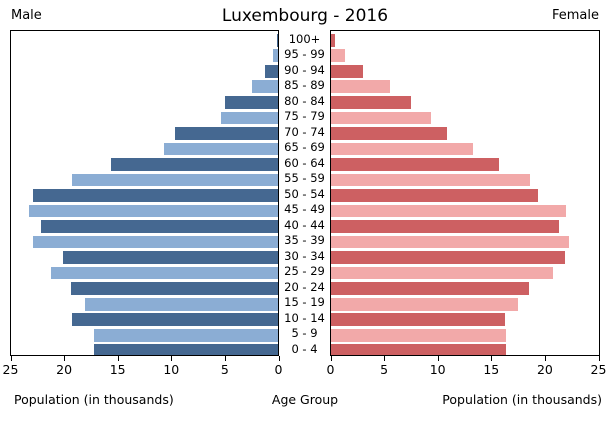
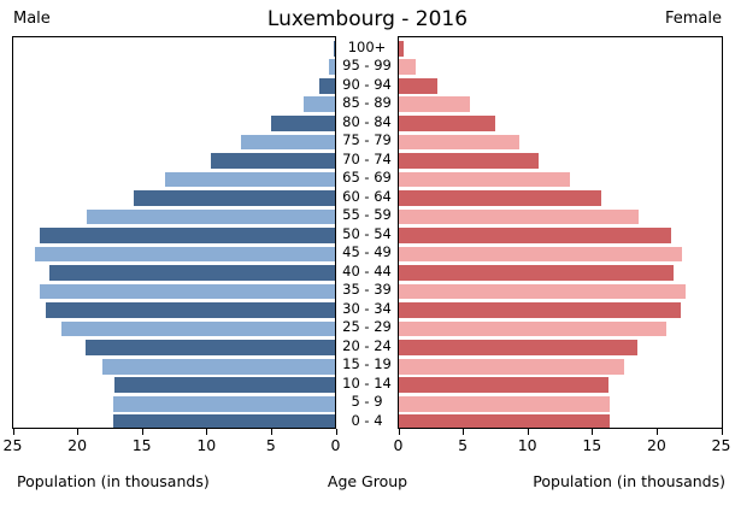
Male/75 - 79: 5.3 -> 7.3
Male/65 - 69: 10.6 -> 13.2
Female/50 - 54: 19.3 -> 21.1
Male/30 - 34: 20.1 -> 22.4
Male/10 - 14: 19.2 -> 17.1
